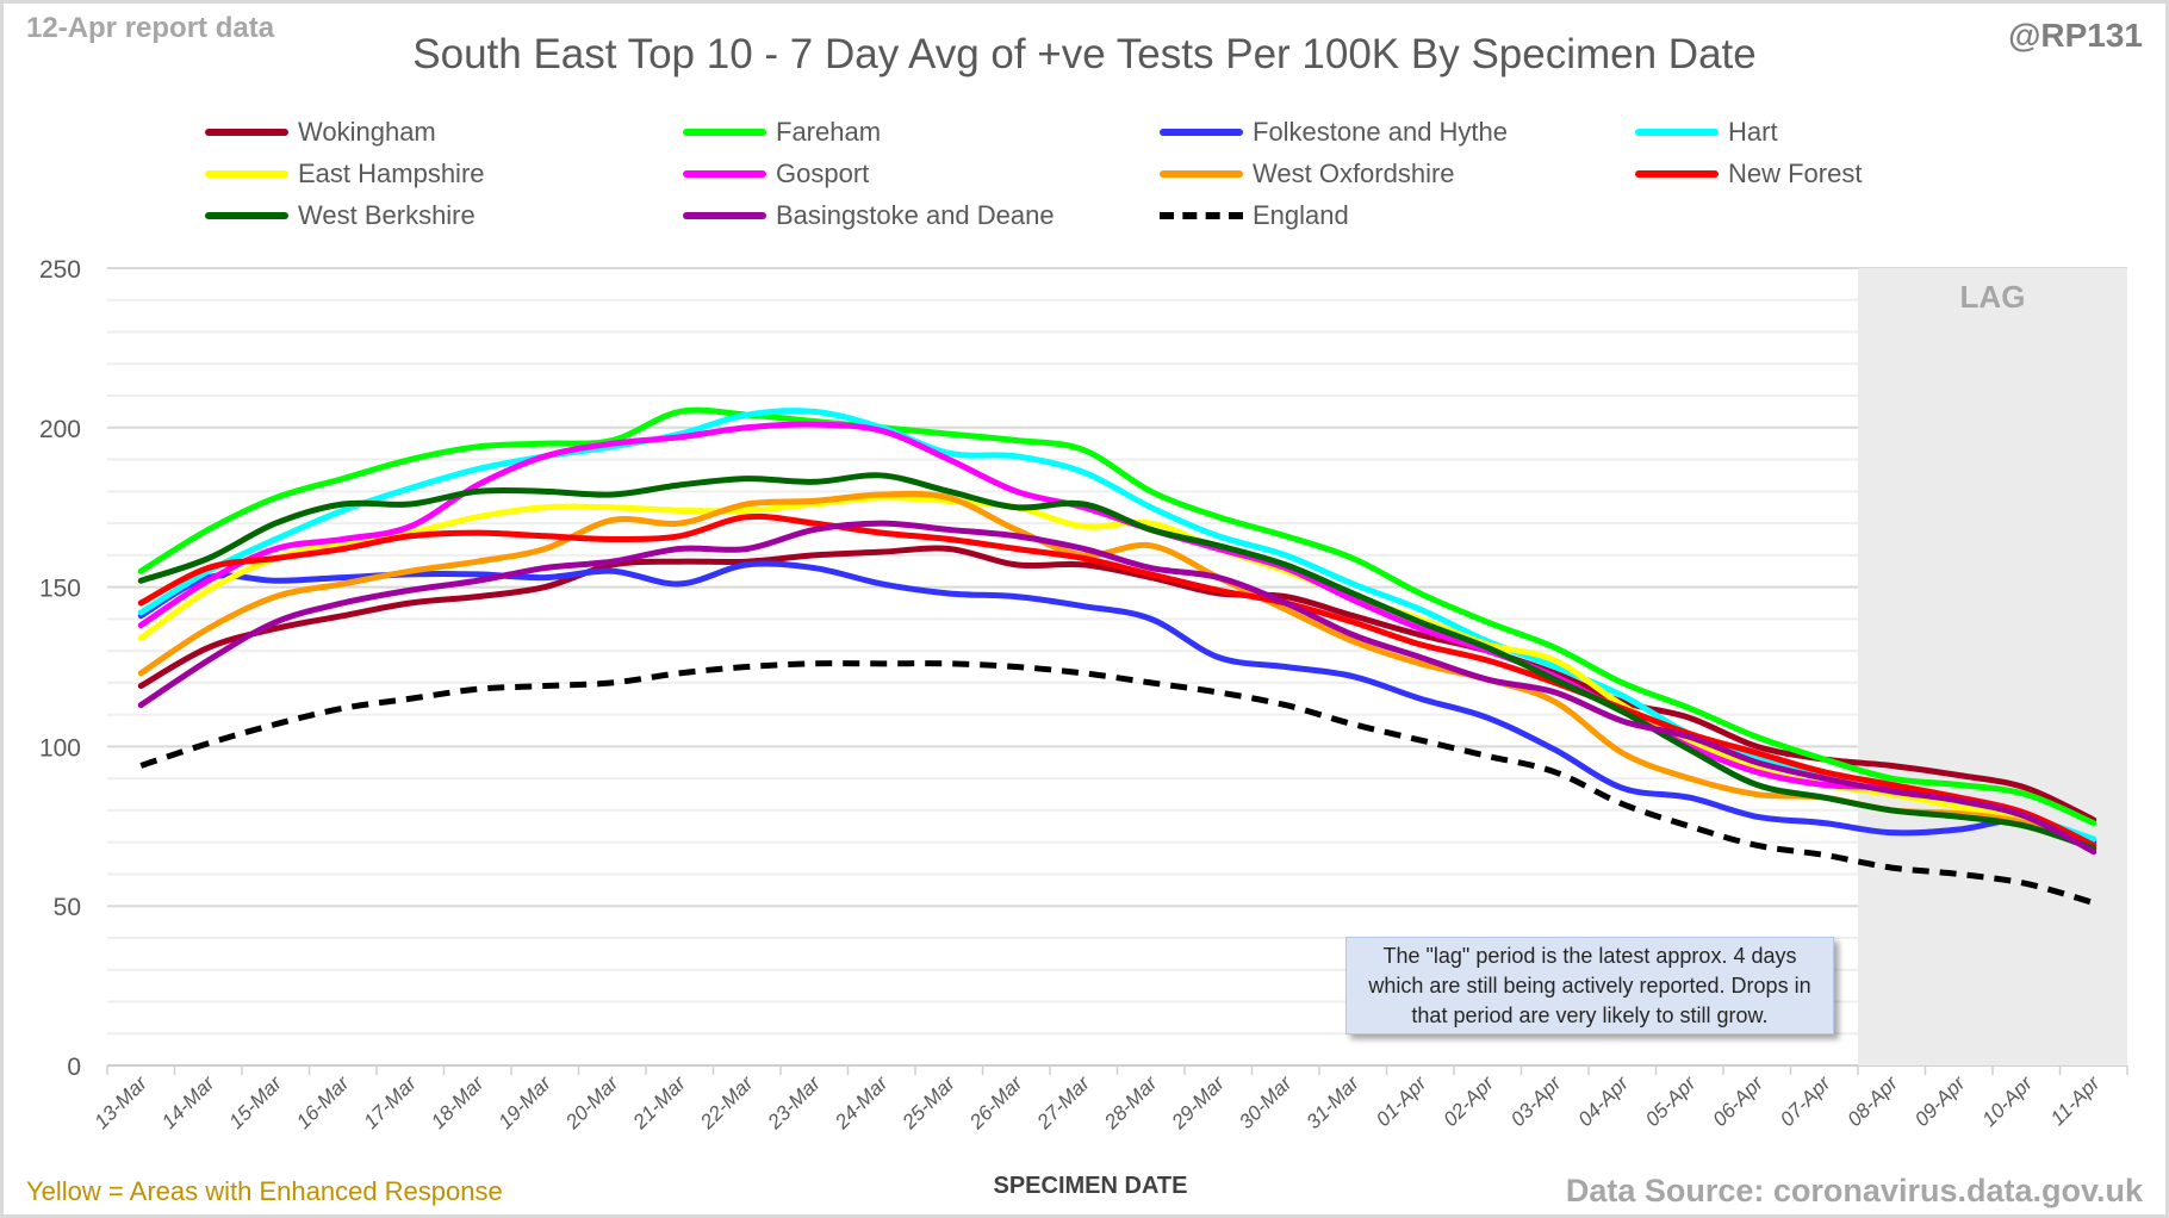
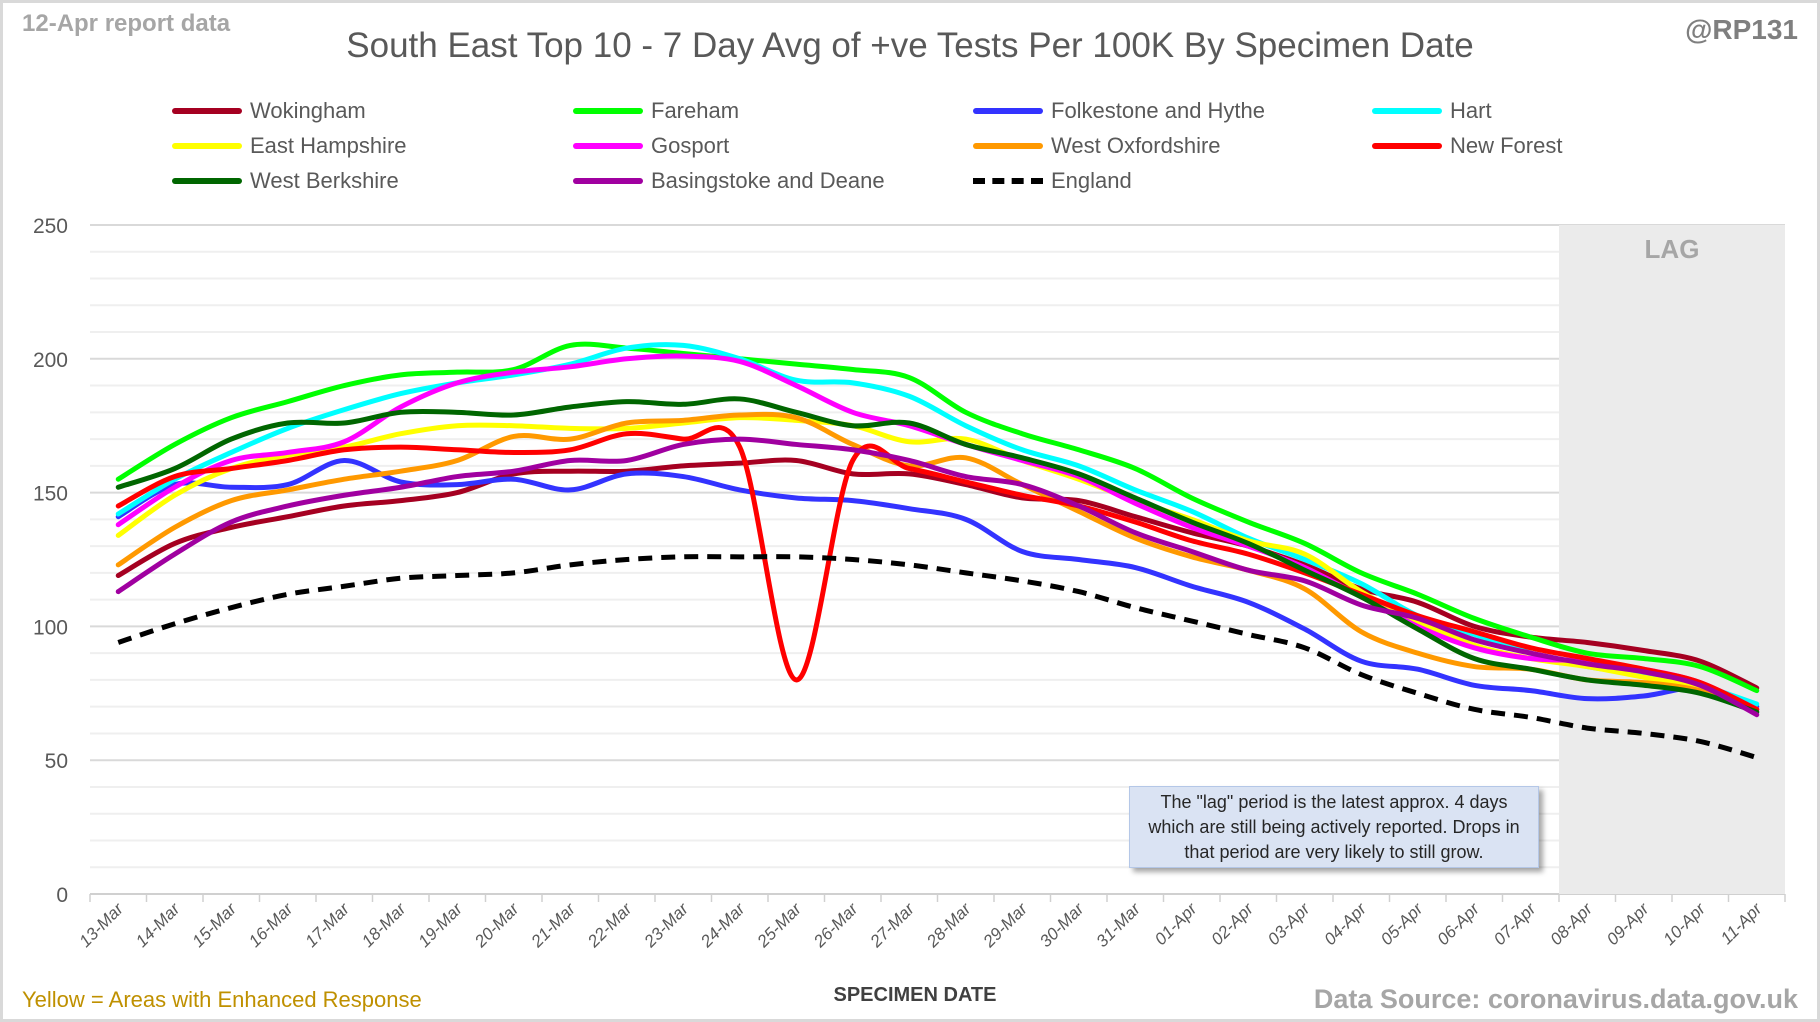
Folkestone and Hythe/17-Mar: 154 -> 162
New Forest/25-Mar: 165 -> 80
